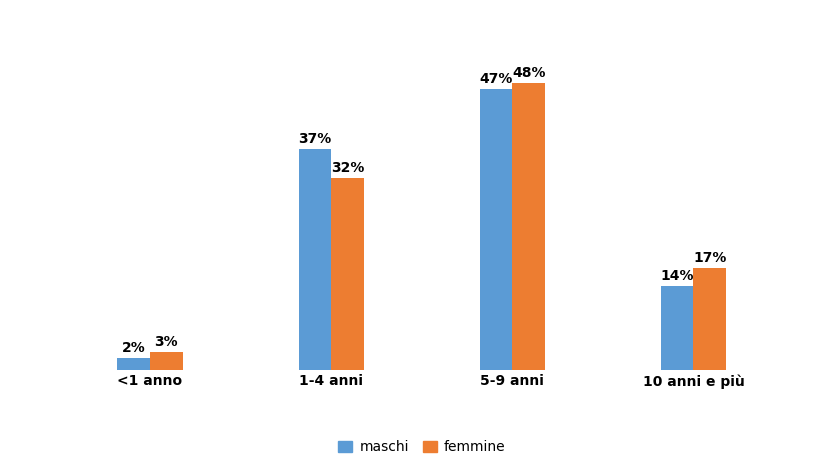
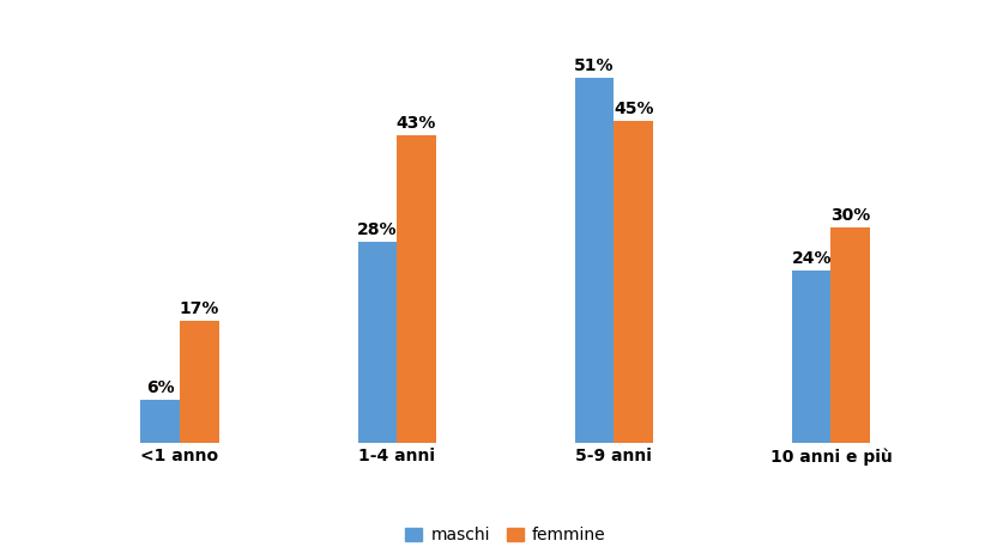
maschi/<1 anno: 2% -> 6%
femmine/<1 anno: 3% -> 17%
maschi/1-4 anni: 37% -> 28%
femmine/1-4 anni: 32% -> 43%
maschi/5-9 anni: 47% -> 51%
femmine/5-9 anni: 48% -> 45%
maschi/10 anni e più: 14% -> 24%
femmine/10 anni e più: 17% -> 30%
